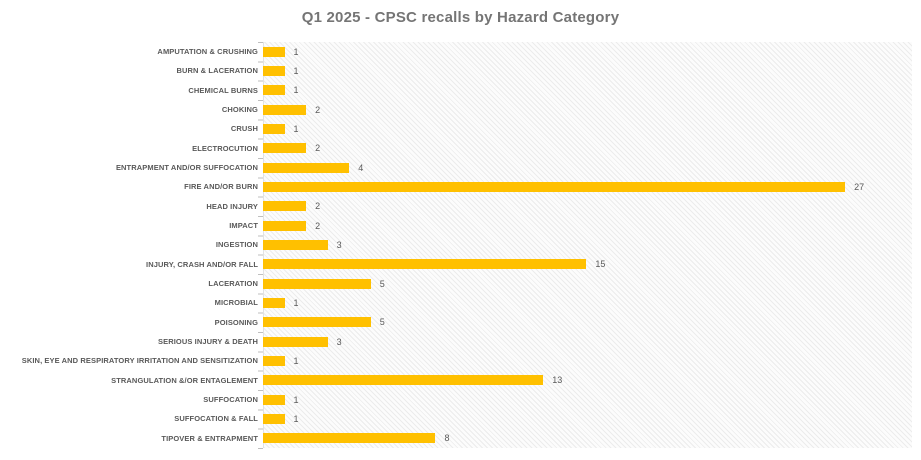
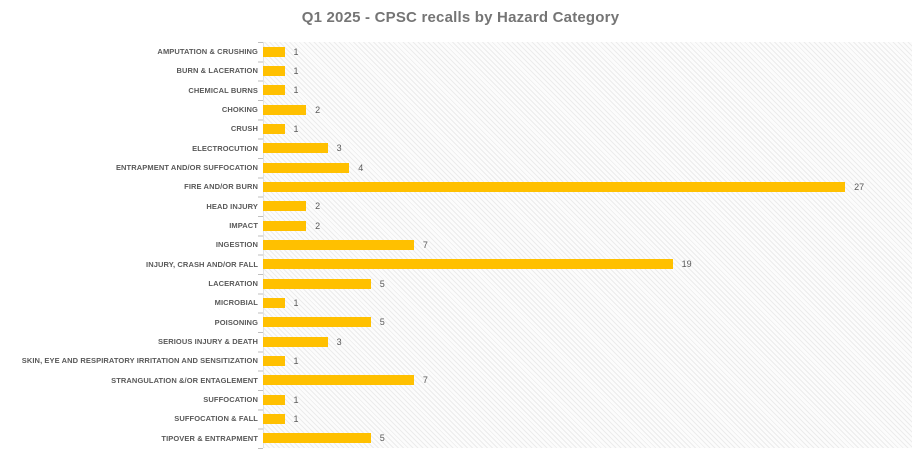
ELECTROCUTION: 2 -> 3
INGESTION: 3 -> 7
INJURY, CRASH AND/OR FALL: 15 -> 19
STRANGULATION &/OR ENTAGLEMENT: 13 -> 7
TIPOVER & ENTRAPMENT: 8 -> 5
